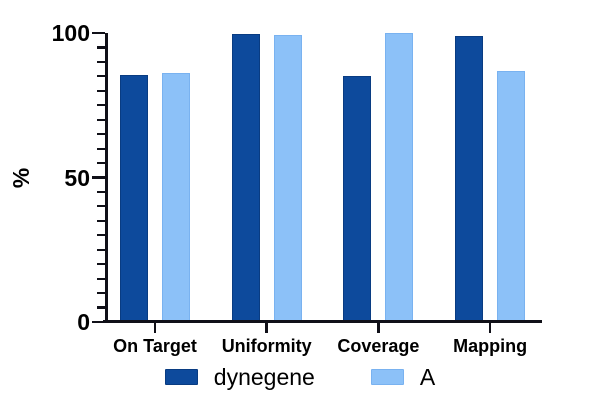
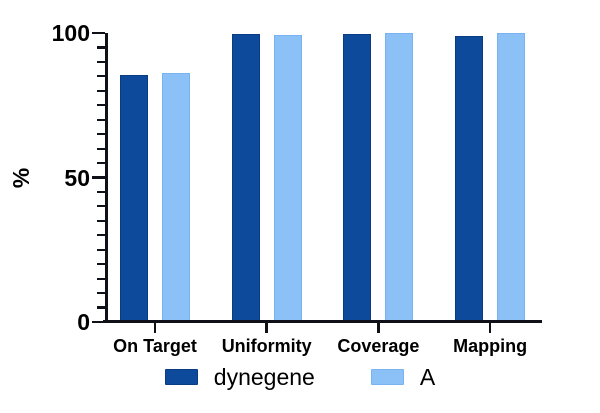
dynegene/Coverage: 85 -> 100
A/Mapping: 87 -> 100
